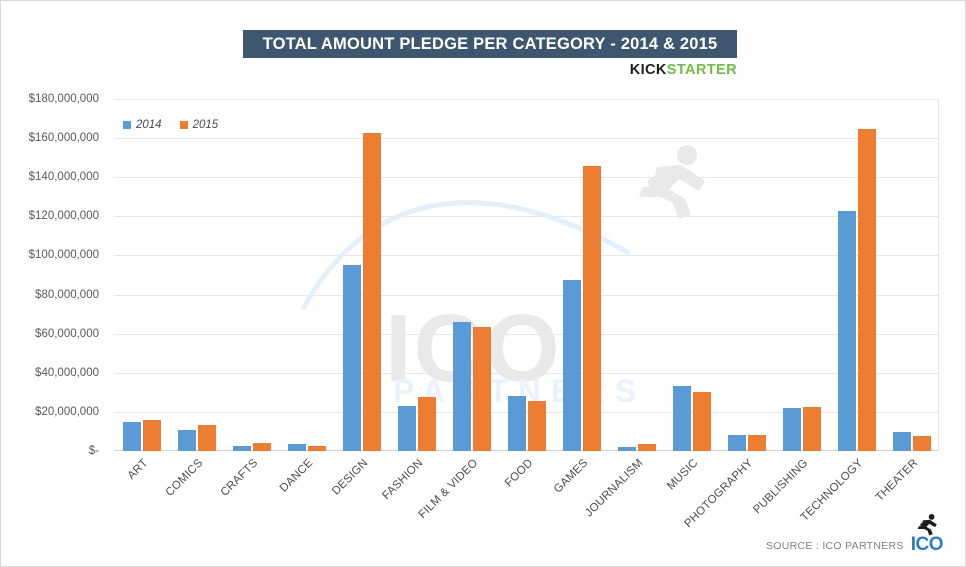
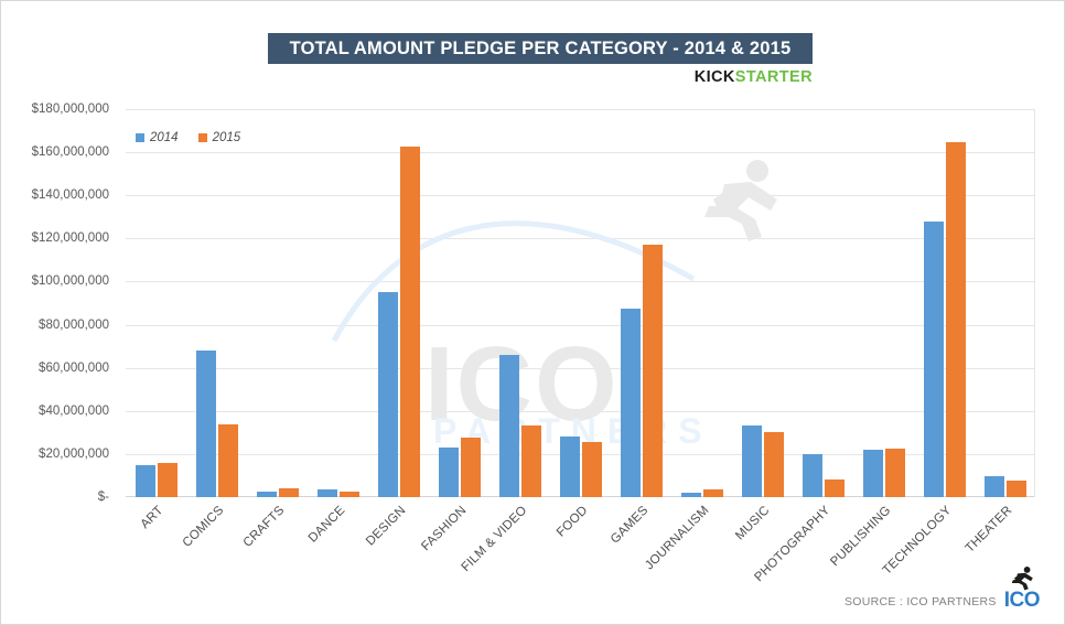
2014/COMICS: $10000000 -> $68000000
2015/COMICS: $14000000 -> $34000000
2015/FILM & VIDEO: $64000000 -> $33000000
2015/GAMES: $146000000 -> $117000000
2014/PHOTOGRAPHY: $8000000 -> $20000000
2014/TECHNOLOGY: $122000000 -> $128000000
